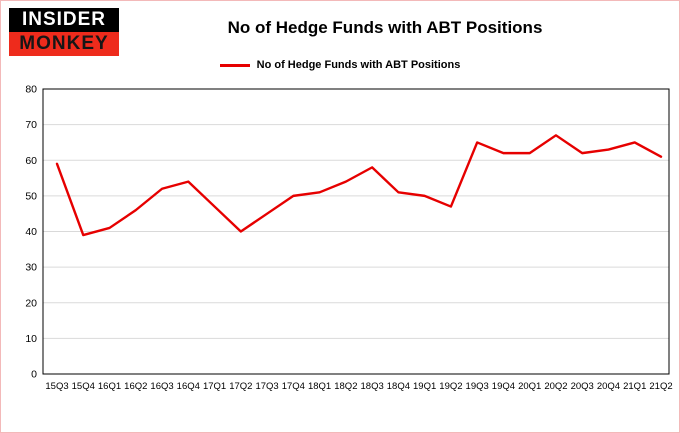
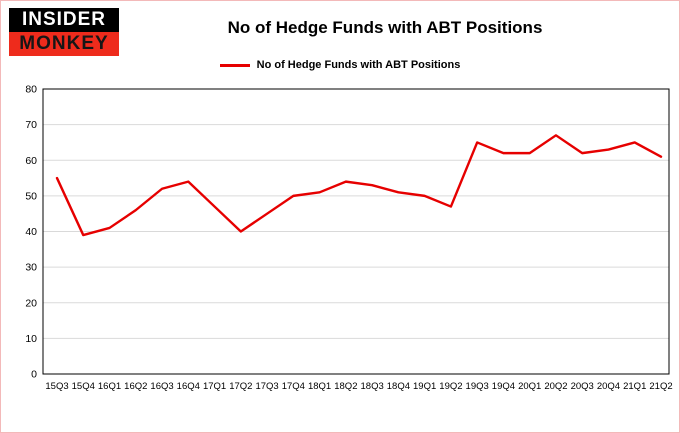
15Q3: 59 -> 55
18Q3: 58 -> 53
